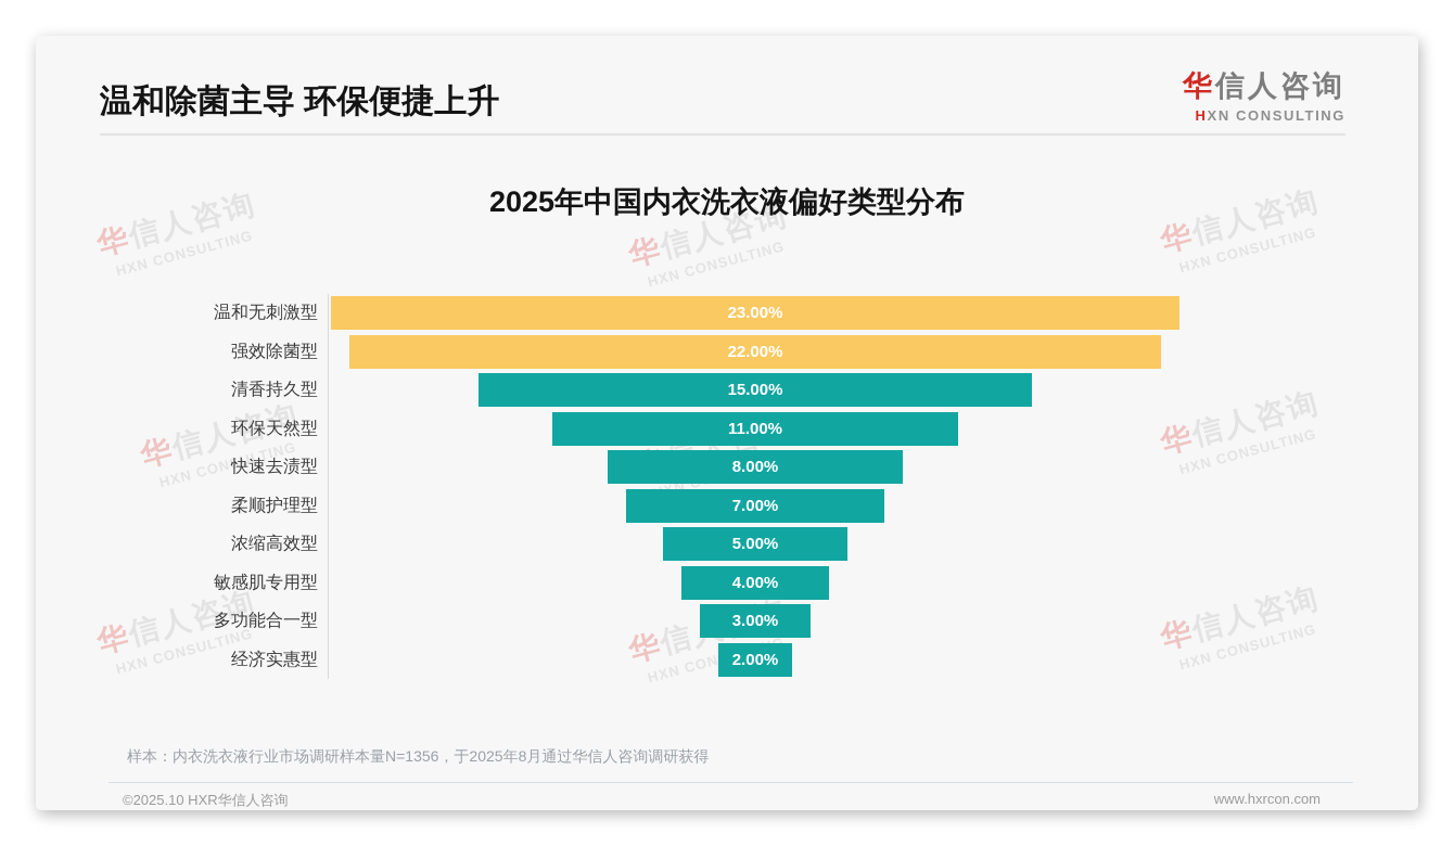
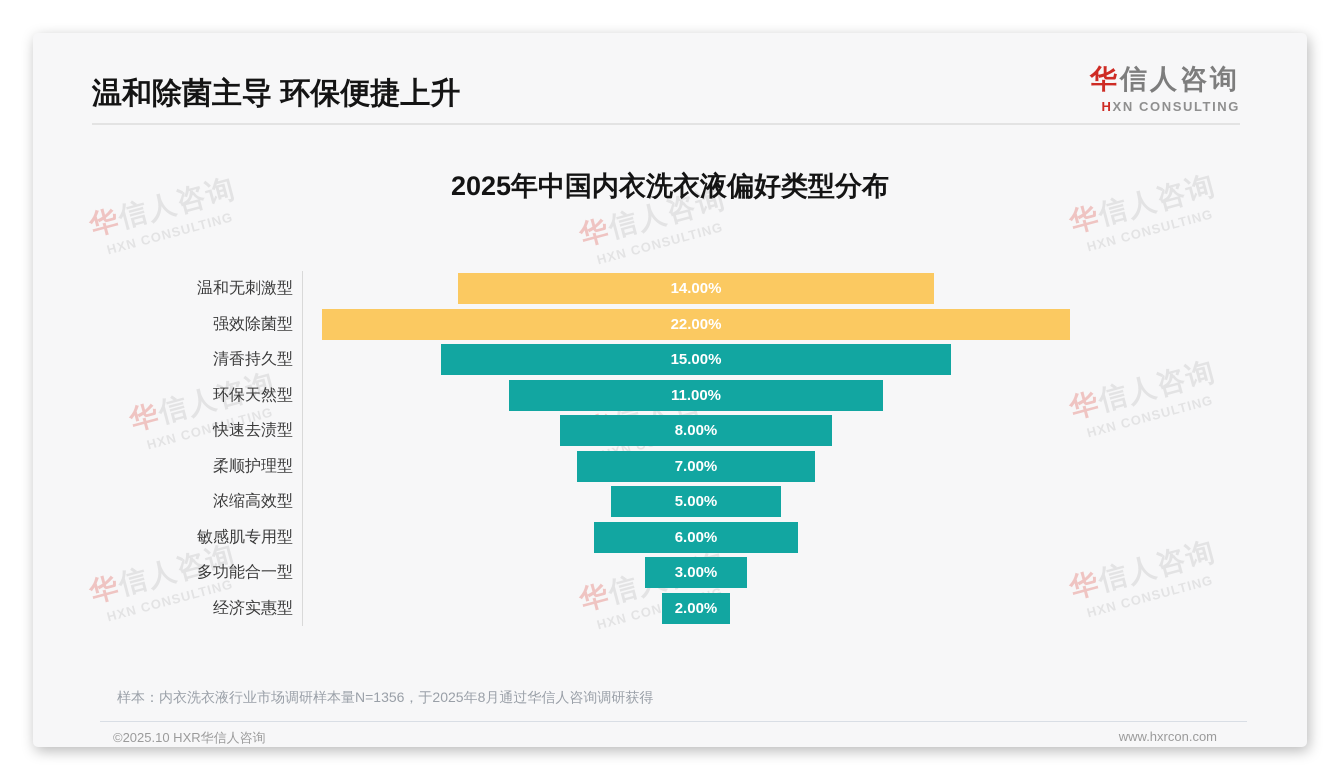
温和无刺激型: 23.00% -> 14.00%
敏感肌专用型: 4.00% -> 6.00%
